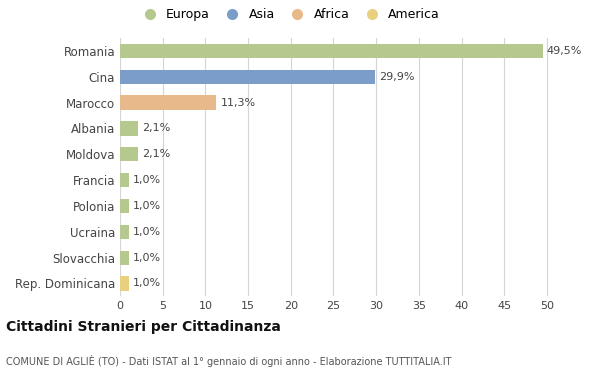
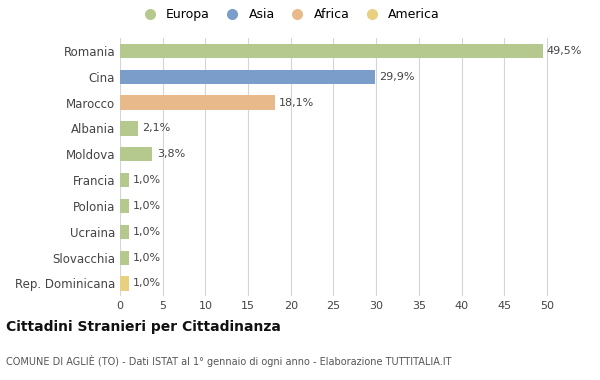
Marocco: 11,3% -> 18,1%
Moldova: 2,1% -> 3,8%
